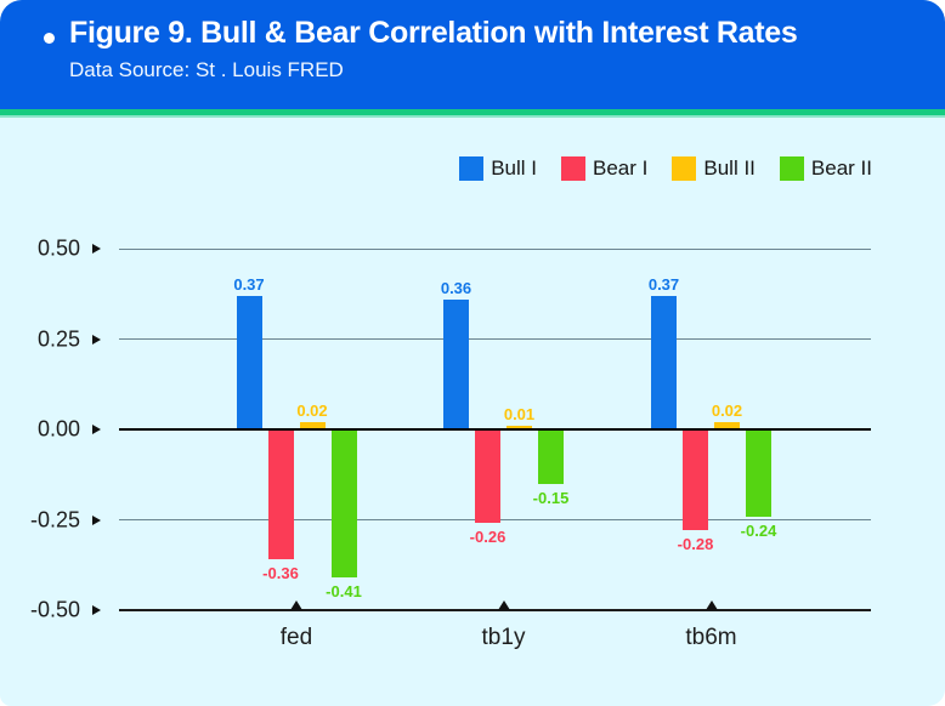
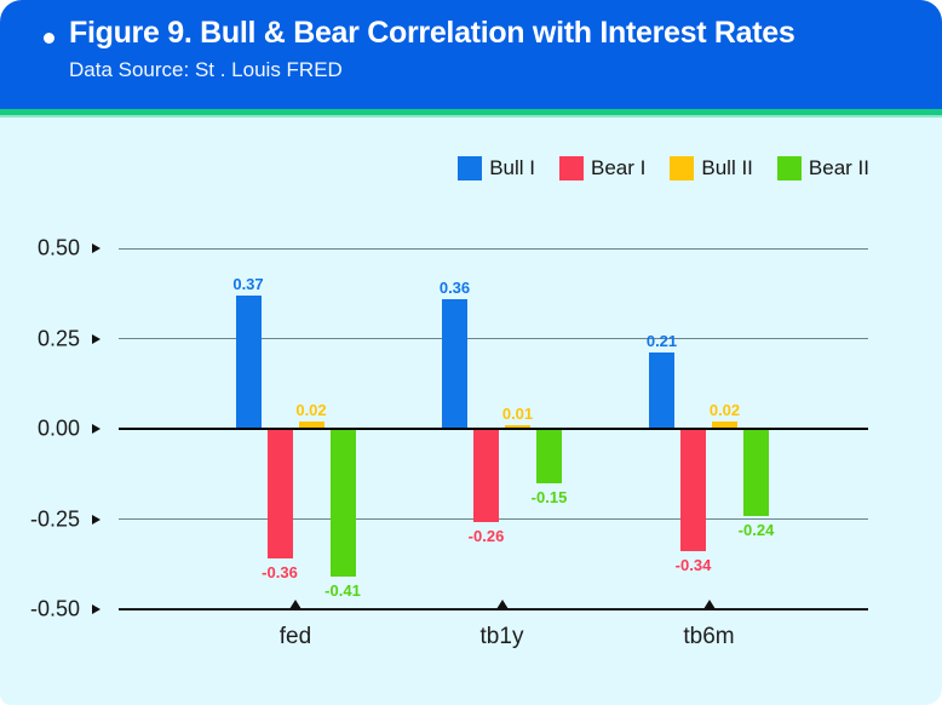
Bull I/tb6m: 0.37 -> 0.21
Bear I/tb6m: -0.28 -> -0.34
